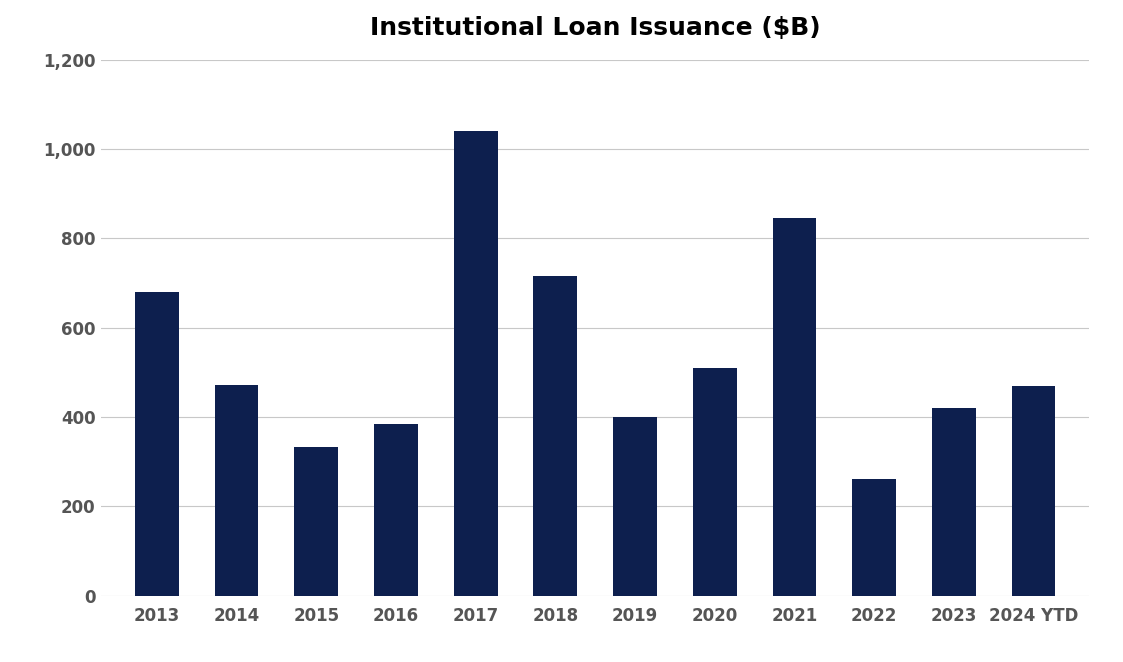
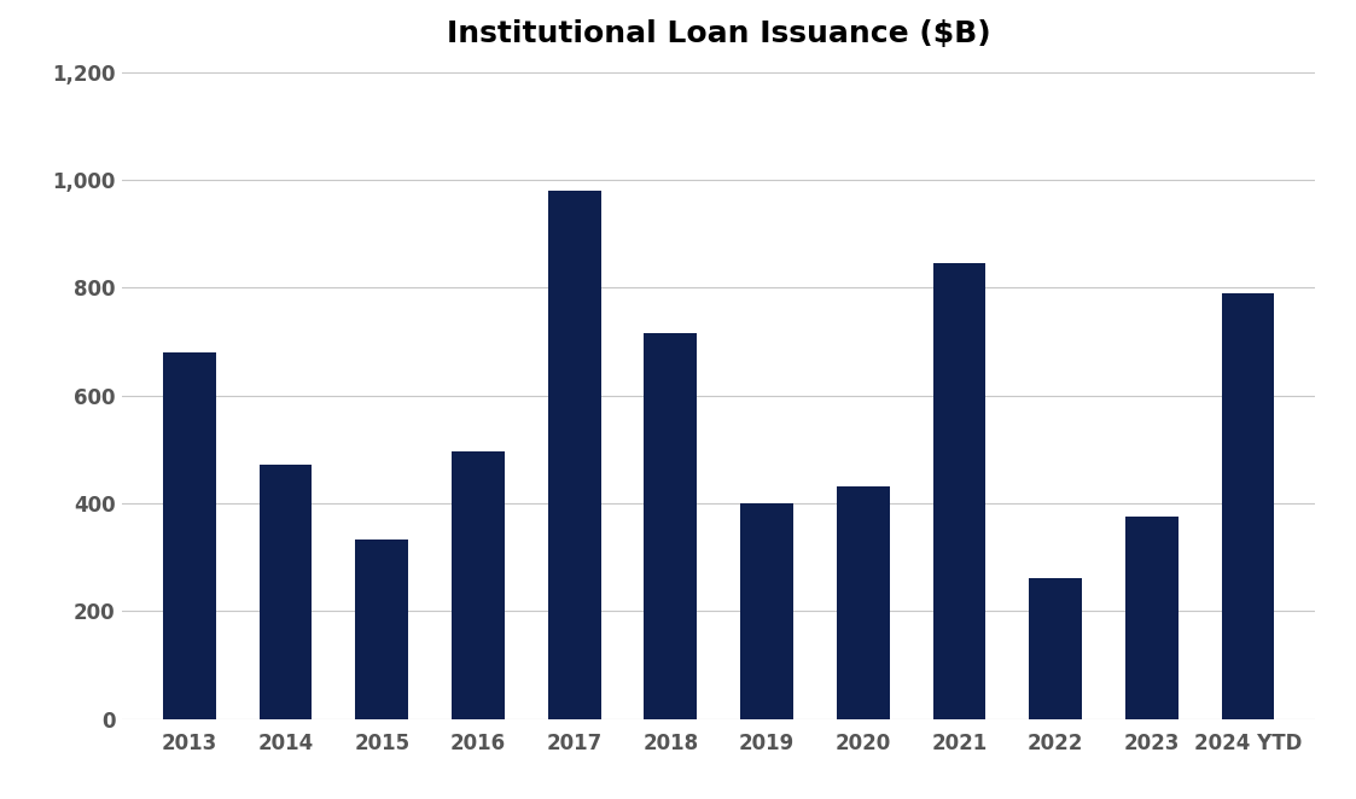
2016: 385 -> 497
2017: 1,040 -> 980
2020: 510 -> 432
2023: 420 -> 375
2024 YTD: 470 -> 790
